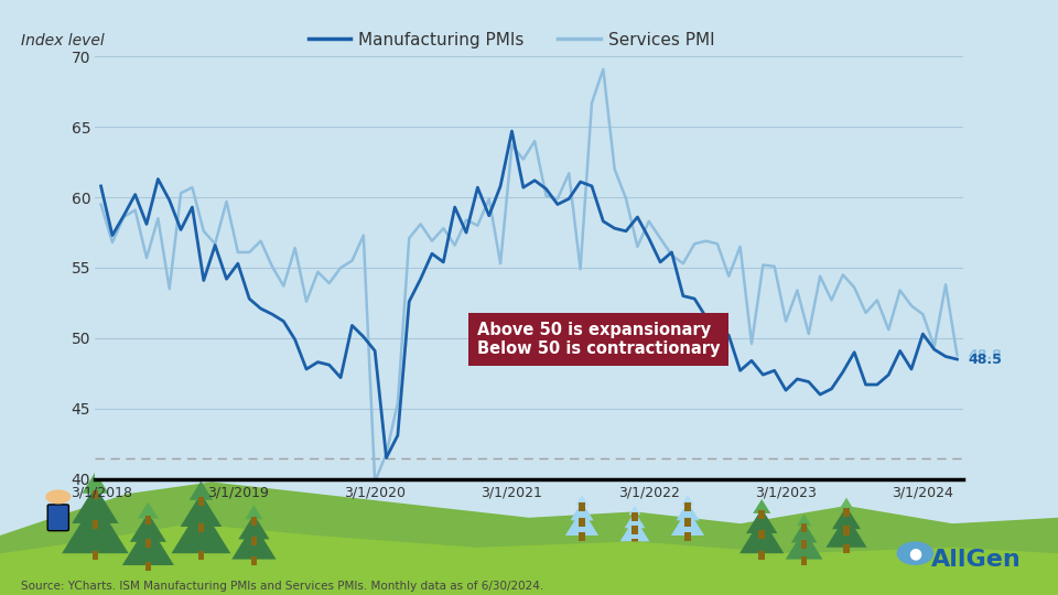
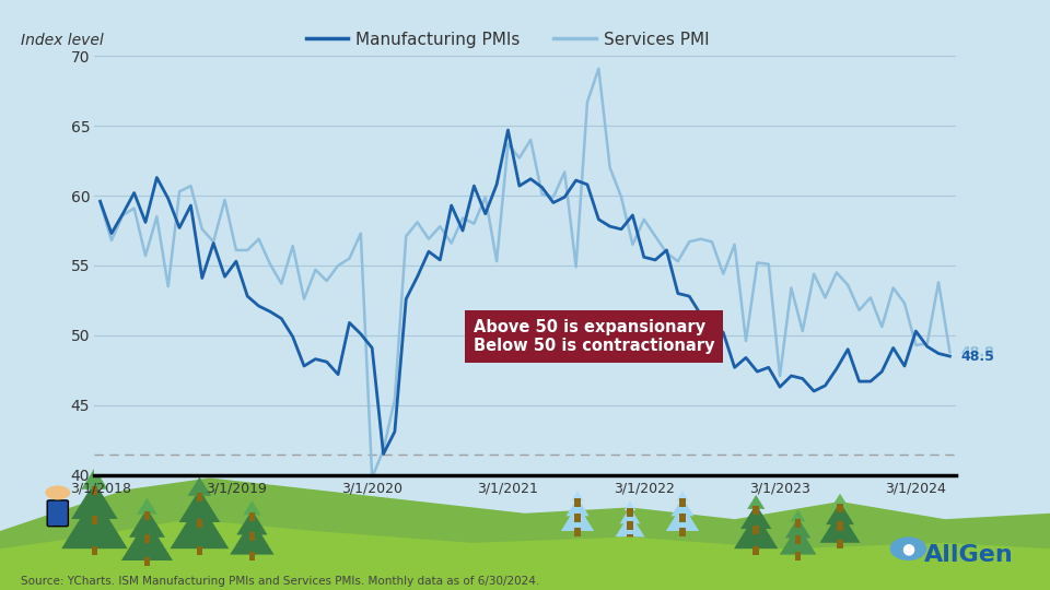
Manufacturing PMIs/3/1/2018: 60.8 -> 59.6
Manufacturing PMIs/3/1/2022: 57.1 -> 55.6
Services PMI/3/1/2023: 51.2 -> 47.1
Services PMI/3/1/2024: 51.7 -> 49.3
